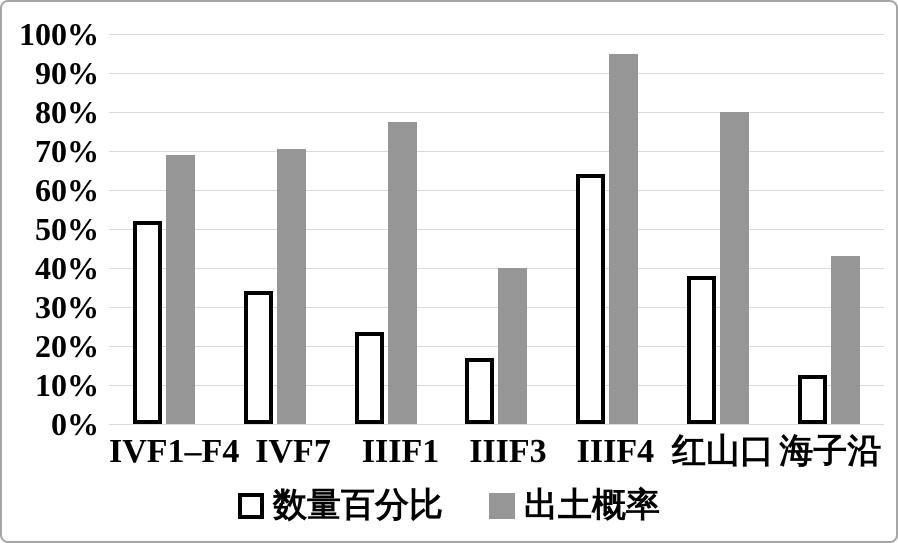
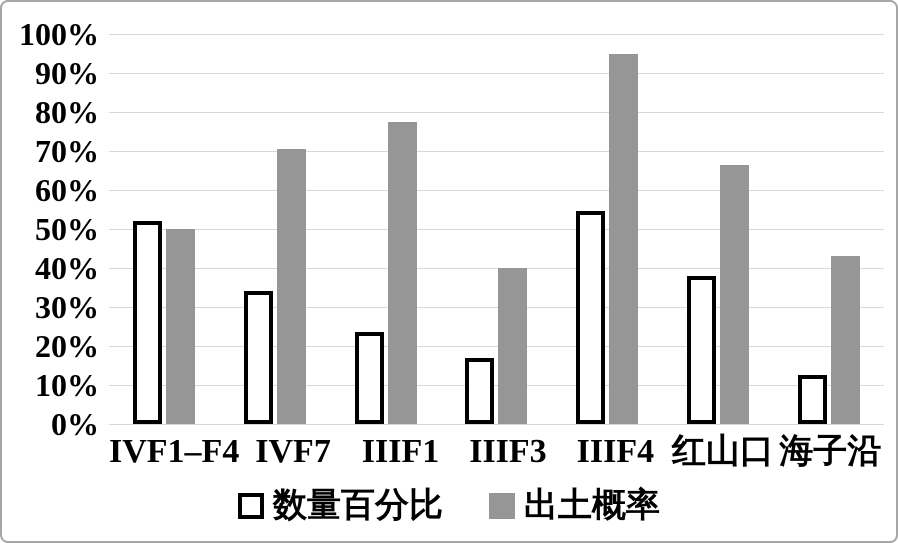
出土概率/IVF1–F4: 69% -> 50%
数量百分比/IIIF4: 64% -> 54%
出土概率/红山口: 80% -> 66%
